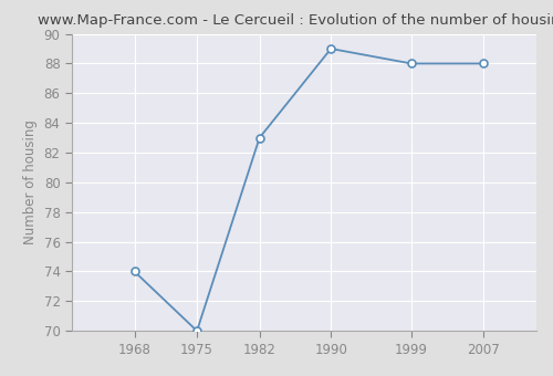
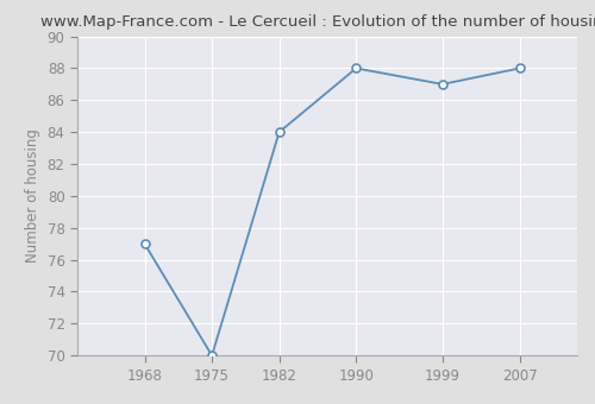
1968: 74 -> 77
1982: 83 -> 84
1990: 89 -> 88
1999: 88 -> 87
